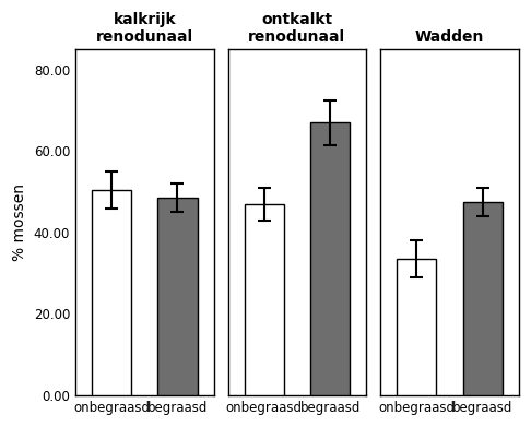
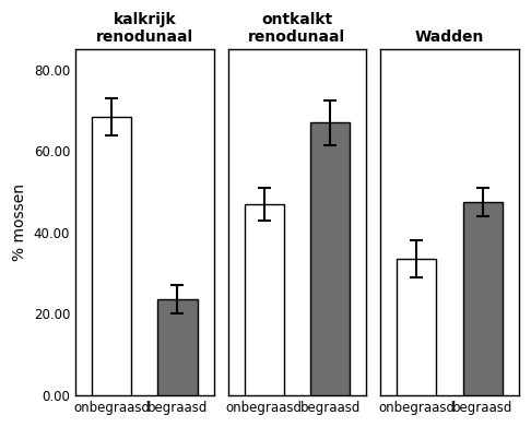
kalkrijk renodunaal/onbegraasd: 50.5 -> 68.5
kalkrijk renodunaal/begraasd: 48.5 -> 23.5
